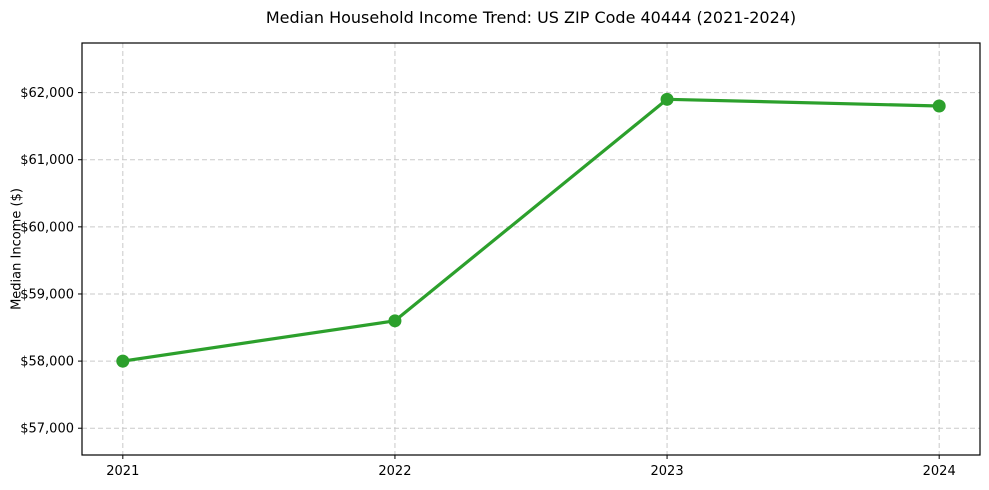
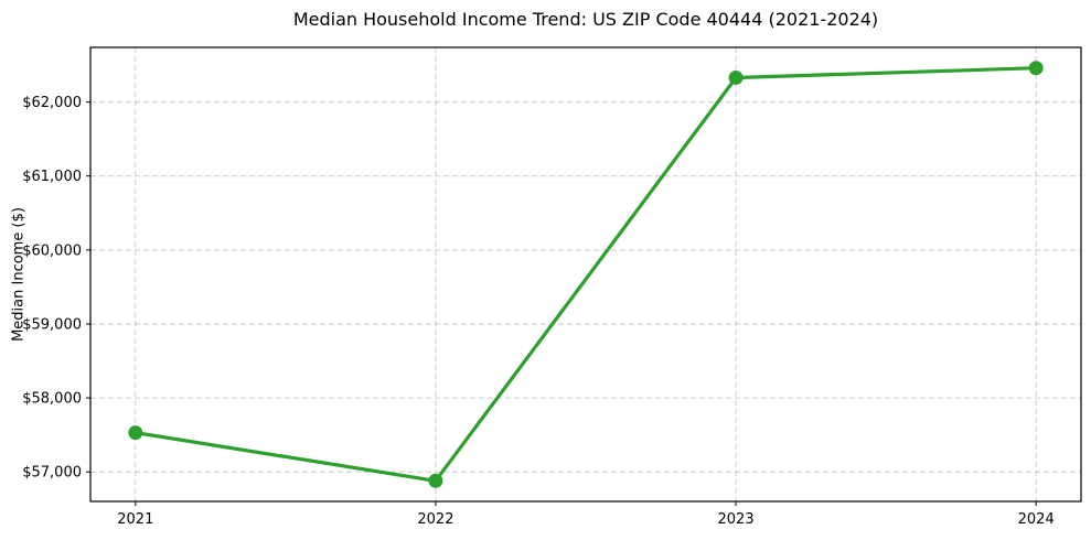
2021: $58000 -> $57500
2022: $58600 -> $56900
2023: $61900 -> $62300
2024: $61800 -> $62500
